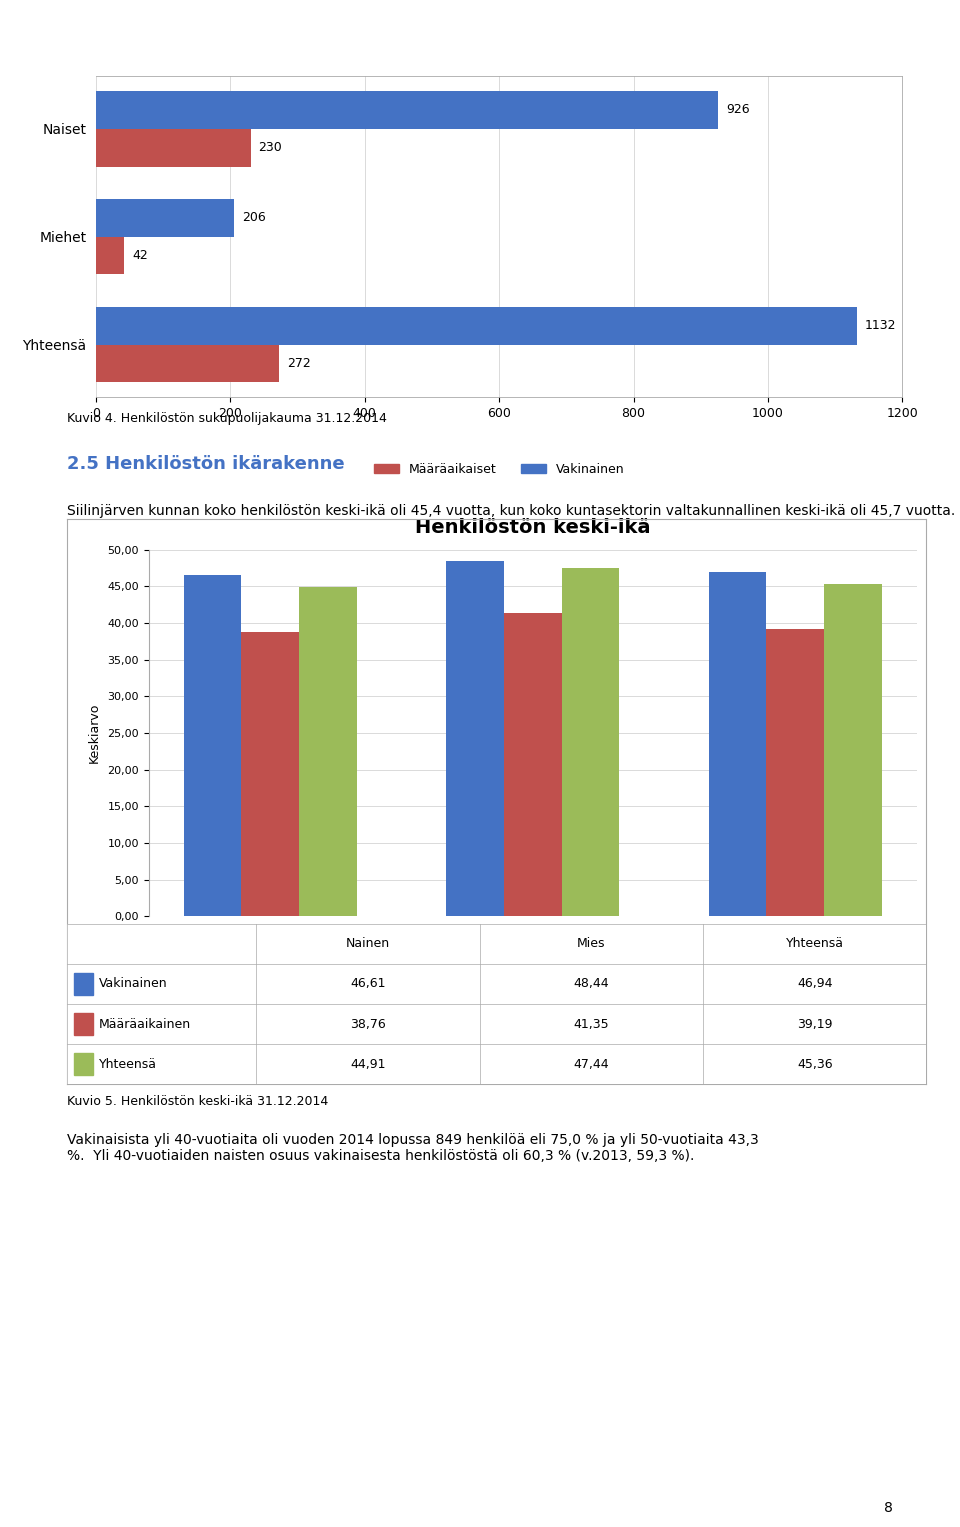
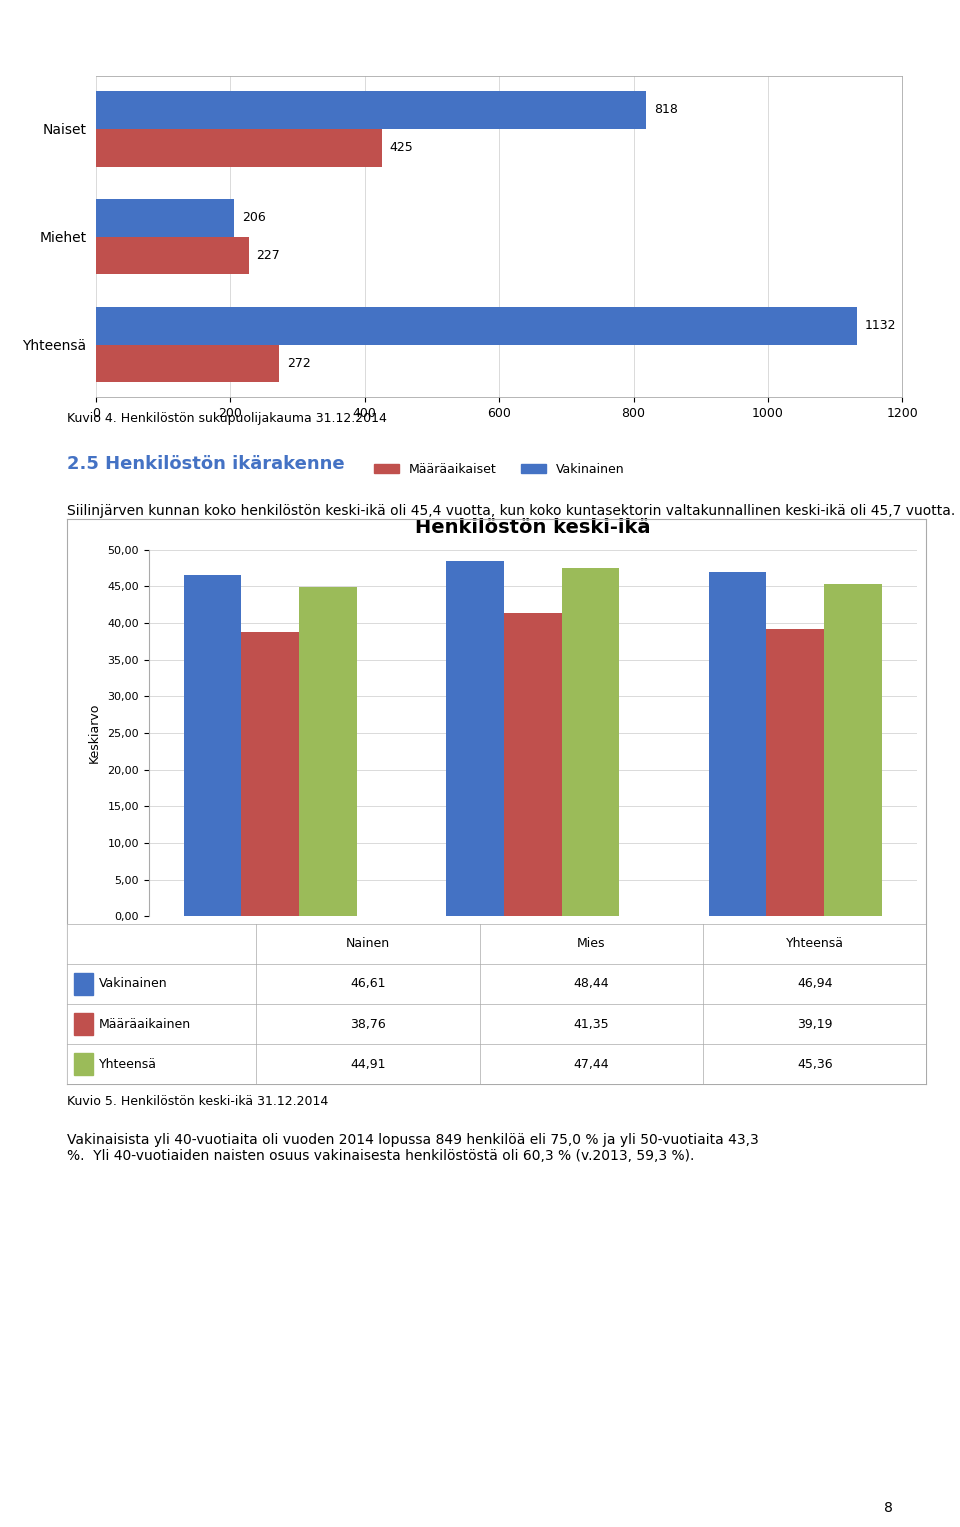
Vakinainen/Naiset: 926 -> 818
Määräaikaiset/Naiset: 230 -> 425
Määräaikaiset/Miehet: 42 -> 227
